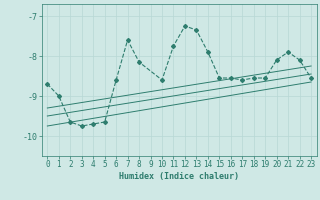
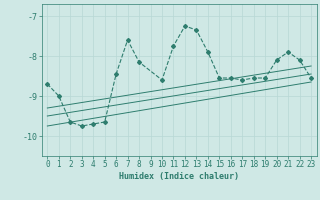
6: -8.60 -> -8.45
